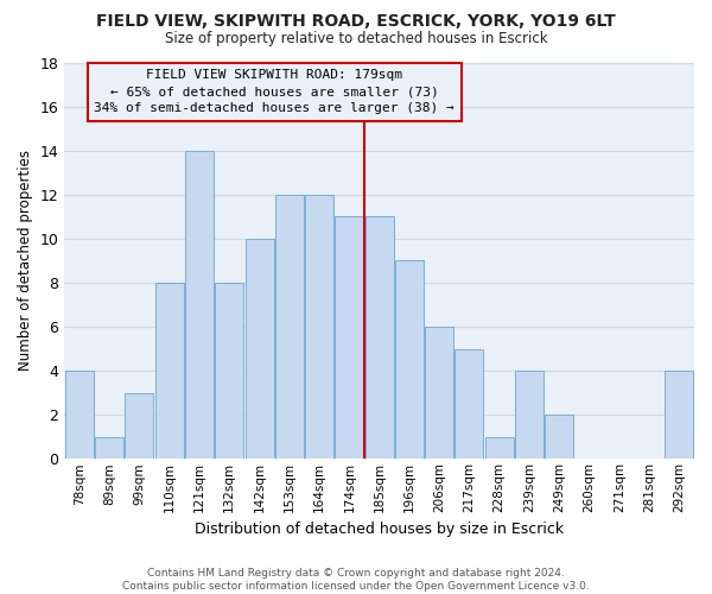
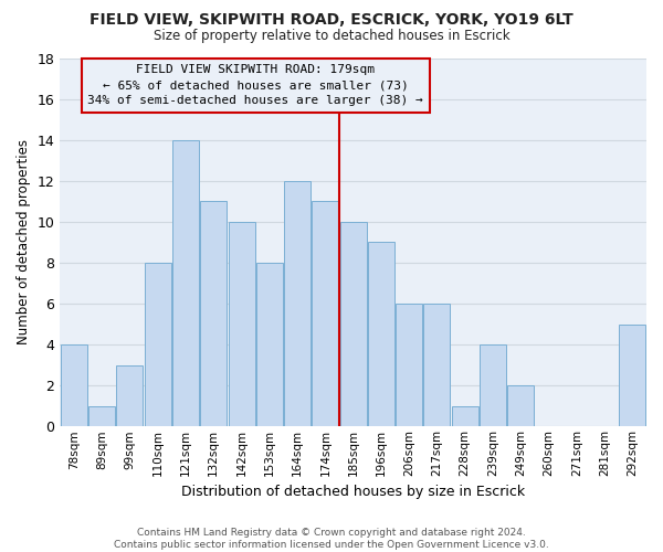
132sqm: 8 -> 11
153sqm: 12 -> 8
185sqm: 11 -> 10
217sqm: 5 -> 6
292sqm: 4 -> 5
